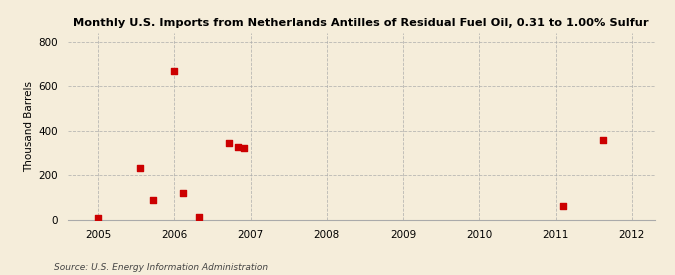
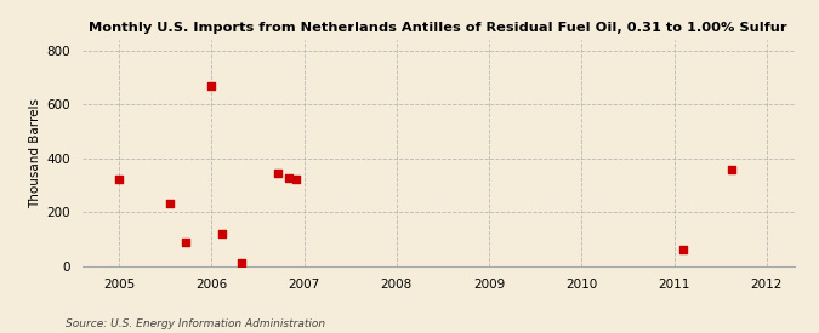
2005: 10 -> 325
